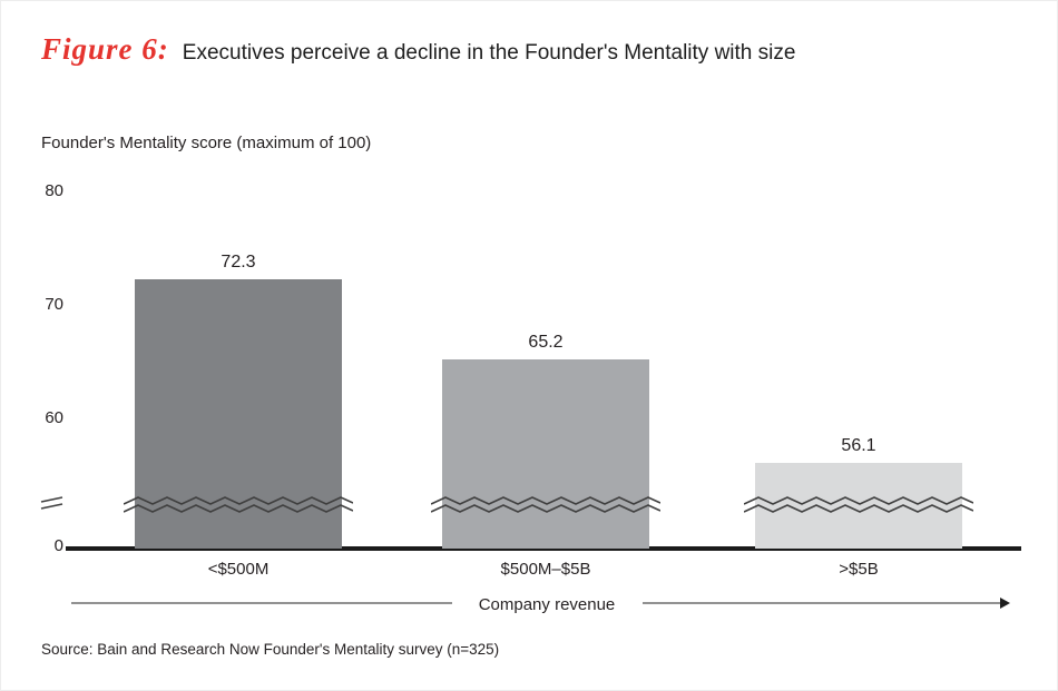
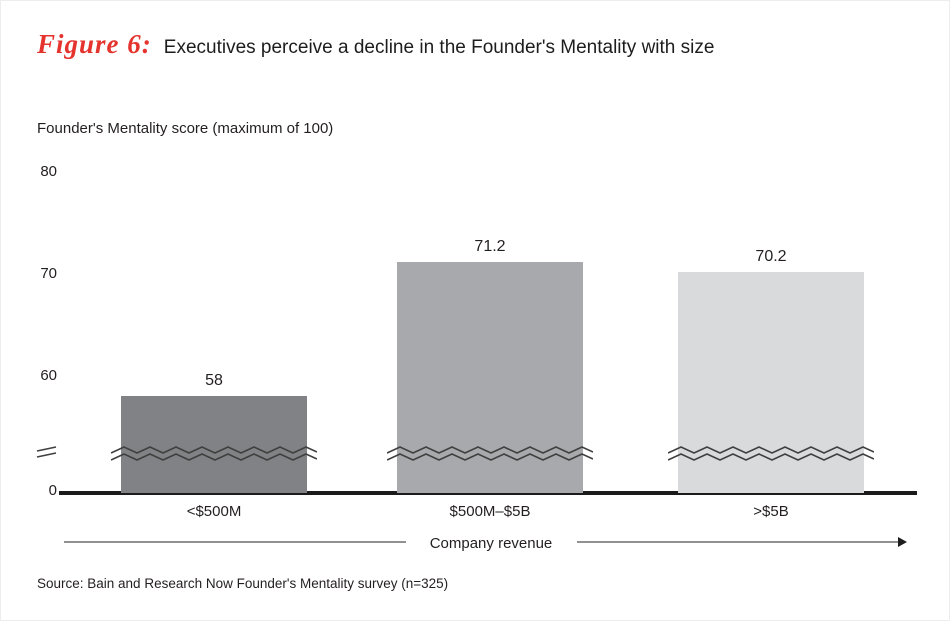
<$500M: 72.3 -> 58
$500M–$5B: 65.2 -> 71.2
>$5B: 56.1 -> 70.2
